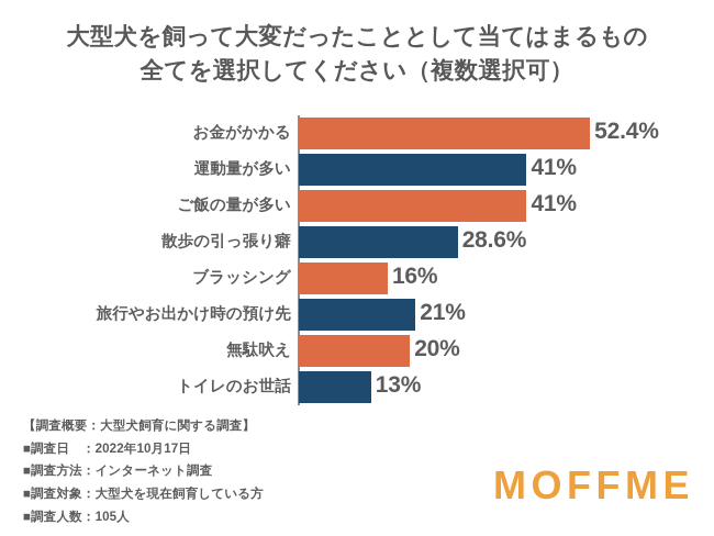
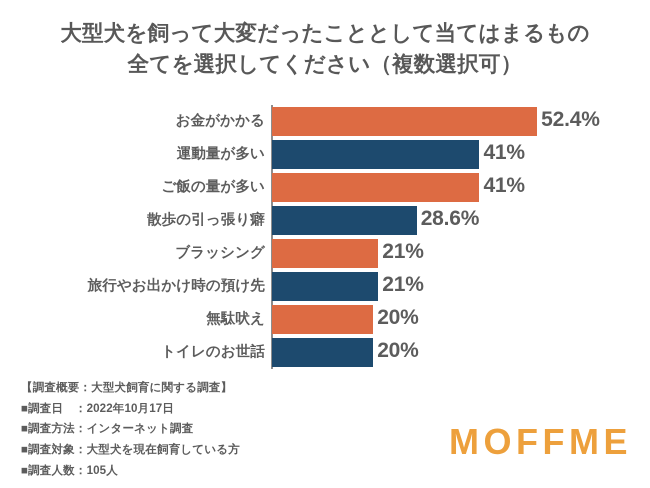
ブラッシング: 16% -> 21%
トイレのお世話: 13% -> 20%
